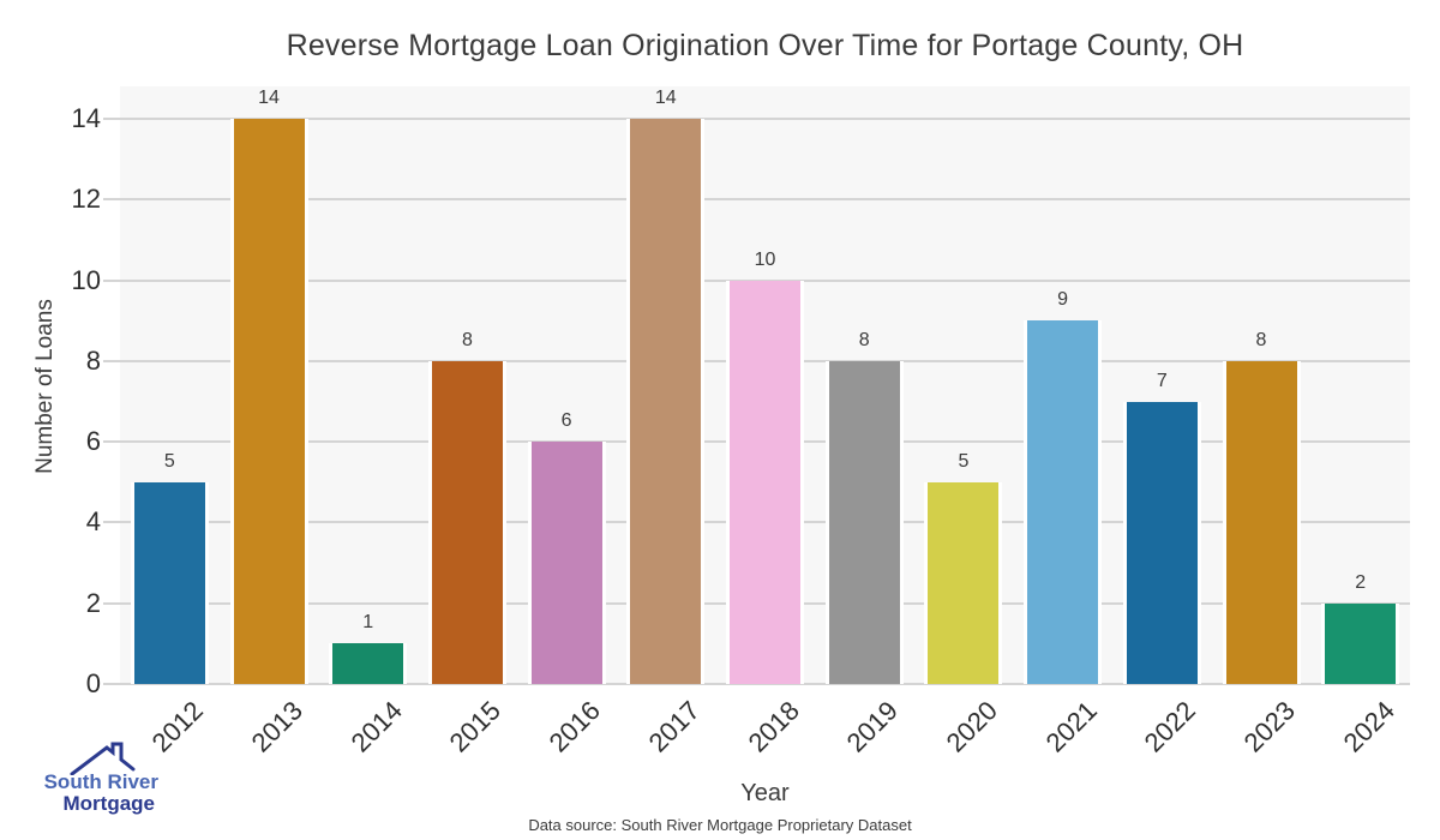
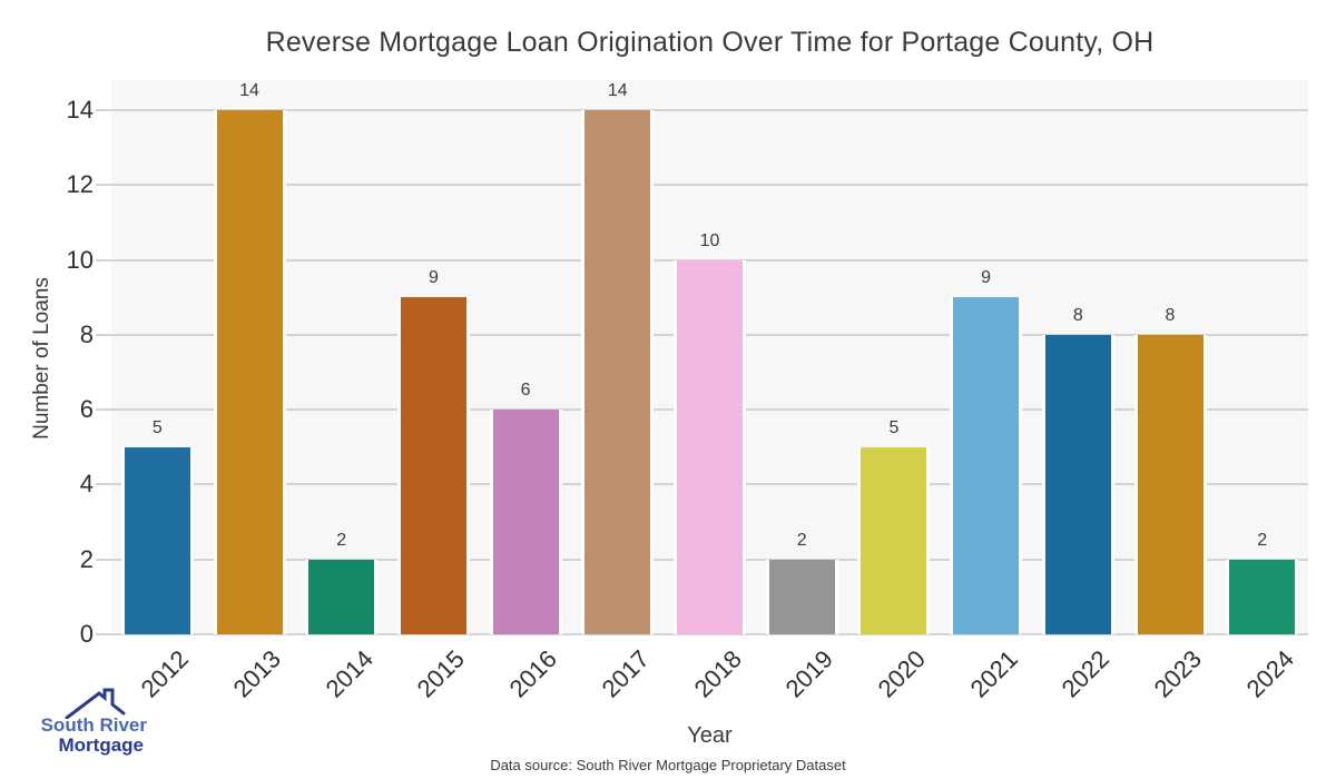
2014: 1 -> 2
2015: 8 -> 9
2019: 8 -> 2
2022: 7 -> 8
